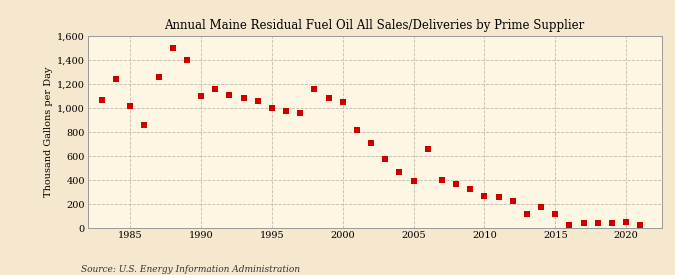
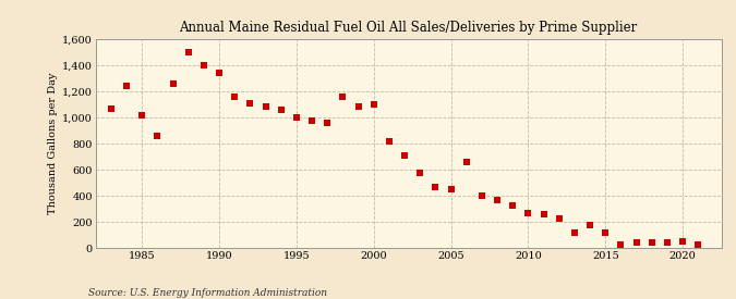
1990: 1,100 -> 1,340
2000: 1,050 -> 1,100
2005: 390 -> 450
